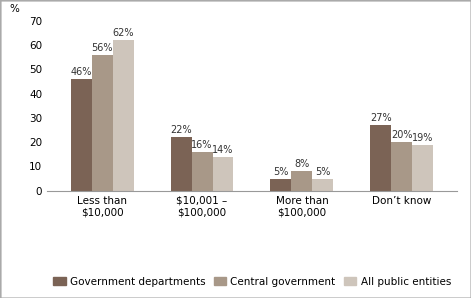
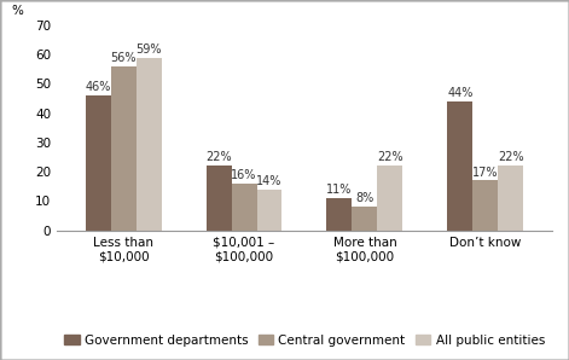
All public entities/Less than $10,000: 62% -> 59%
Government departments/More than $100,000: 5% -> 11%
All public entities/More than $100,000: 5% -> 22%
Government departments/Don’t know: 27% -> 44%
Central government/Don’t know: 20% -> 17%
All public entities/Don’t know: 19% -> 22%
